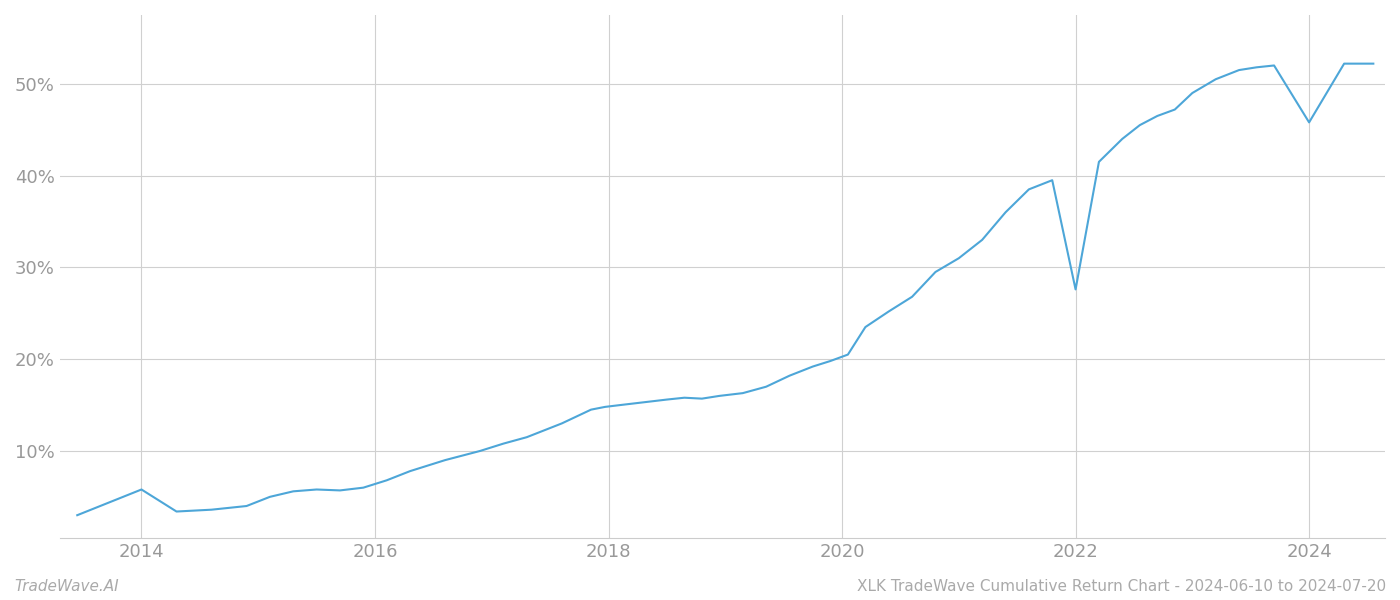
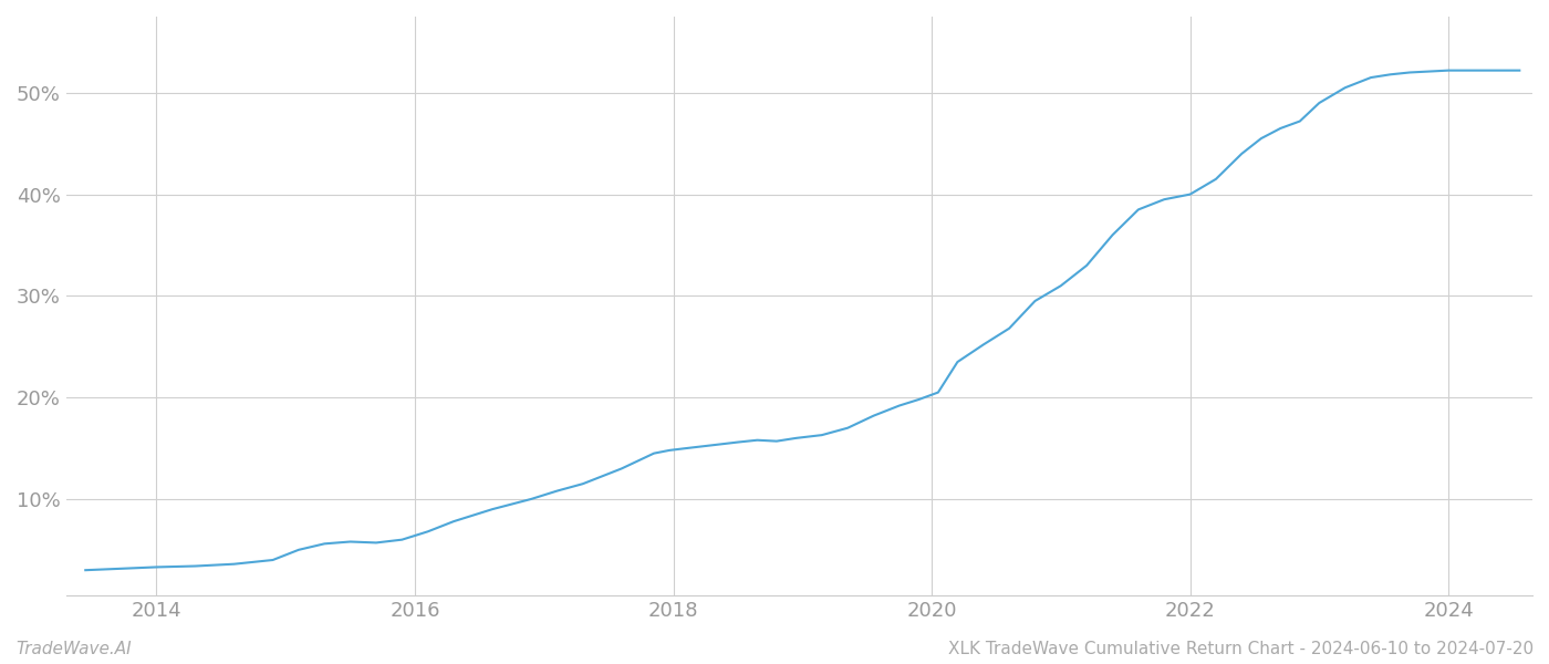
2014: 5.8% -> 3.3%
2022: 27.6% -> 40.0%
2024: 45.8% -> 52.2%
